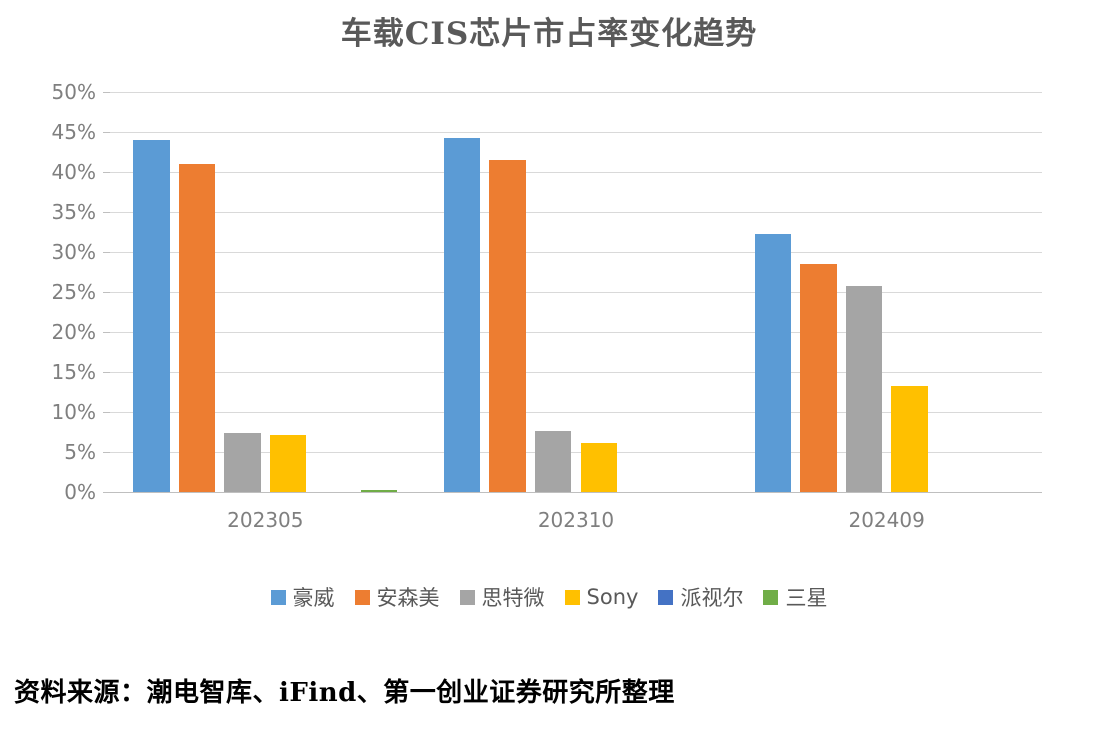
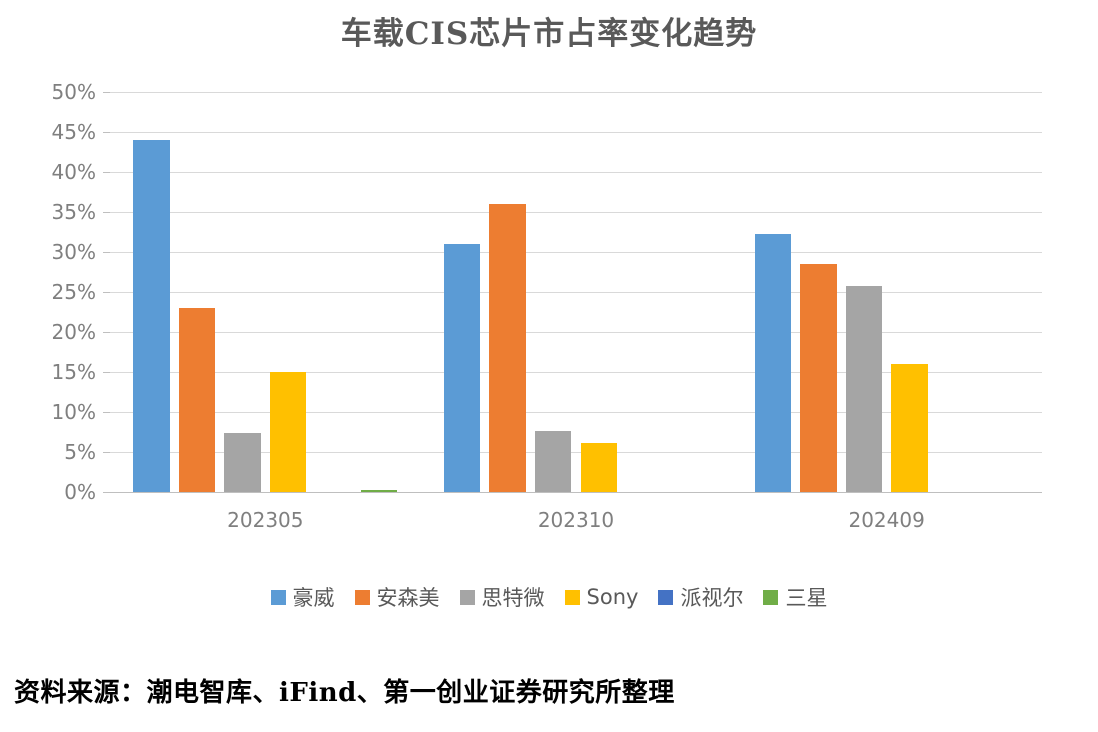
安森美/202305: 41% -> 23%
Sony/202305: 7% -> 15%
豪威/202310: 44% -> 31%
安森美/202310: 42% -> 36%
Sony/202409: 13% -> 16%
